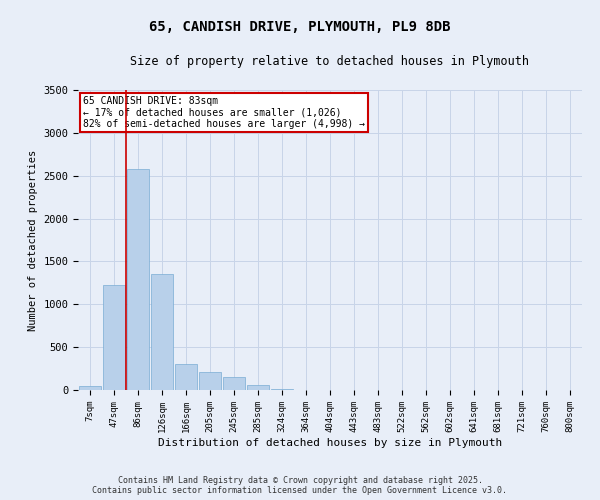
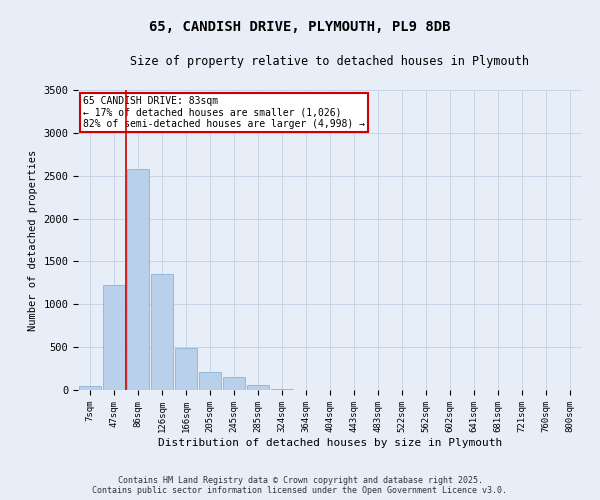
166sqm: 300 -> 490
